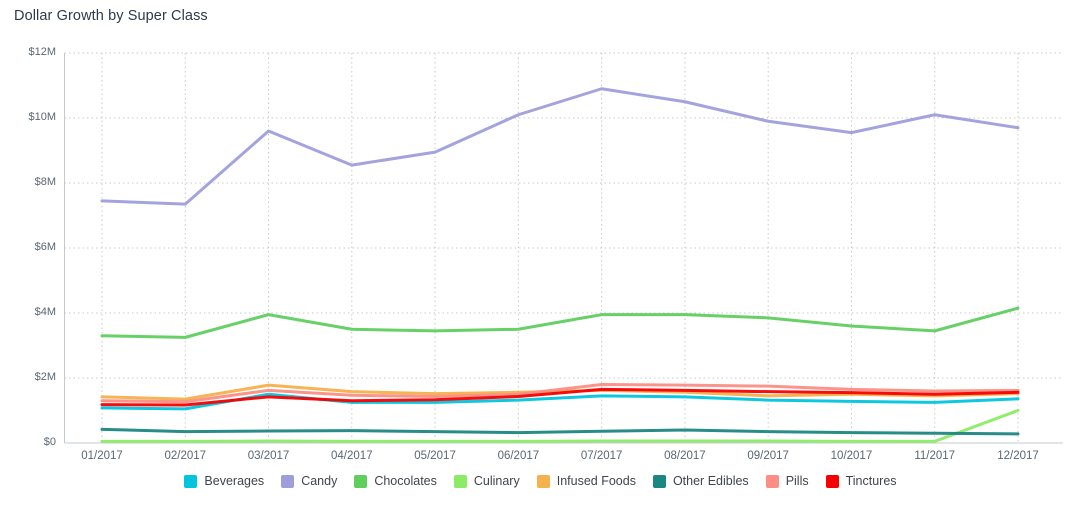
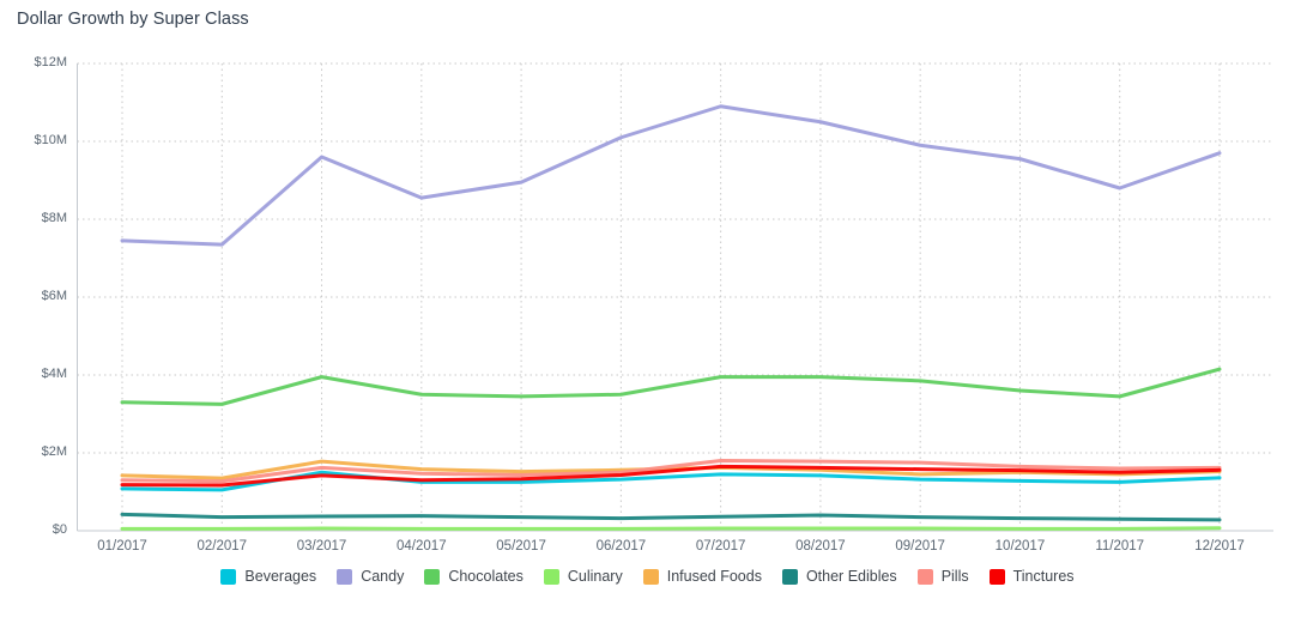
Candy/11/2017: $10.1M -> $8.8M
Culinary/12/2017: $1.0M -> $0.1M
